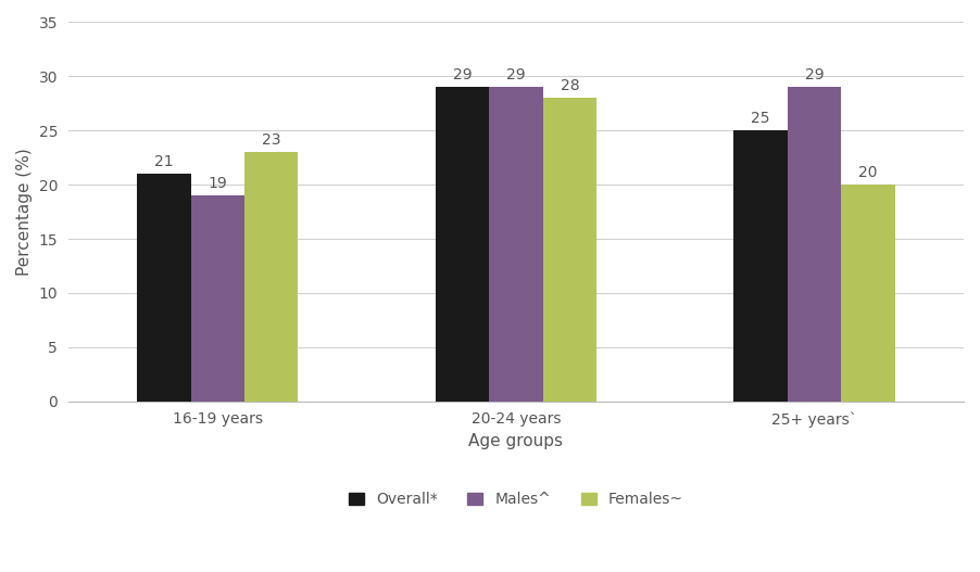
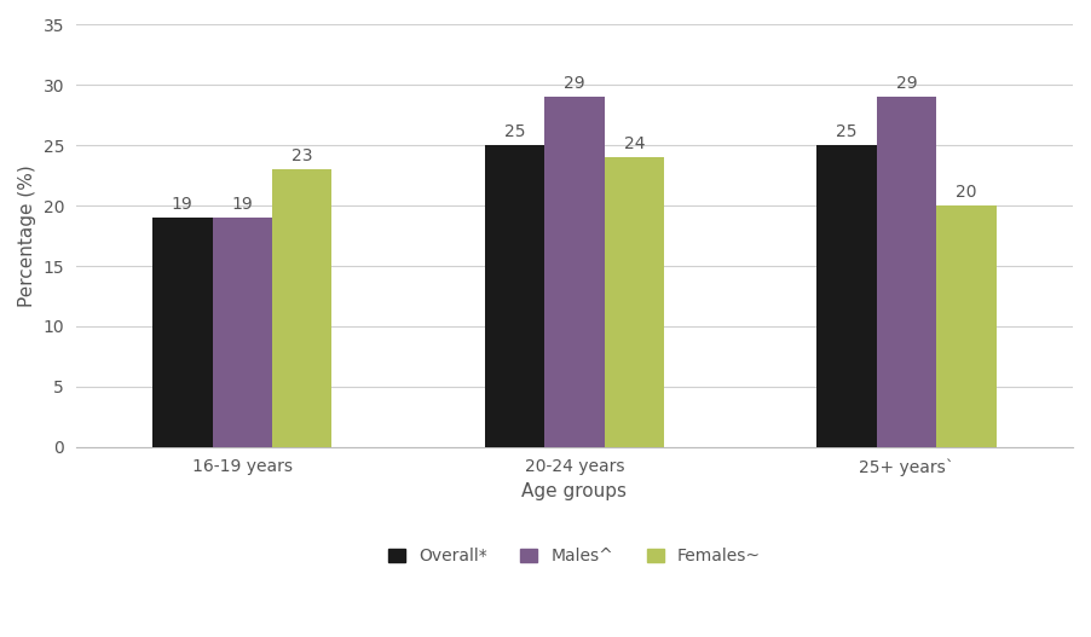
Overall*/16-19 years: 21 -> 19
Overall*/20-24 years: 29 -> 25
Females~/20-24 years: 28 -> 24
